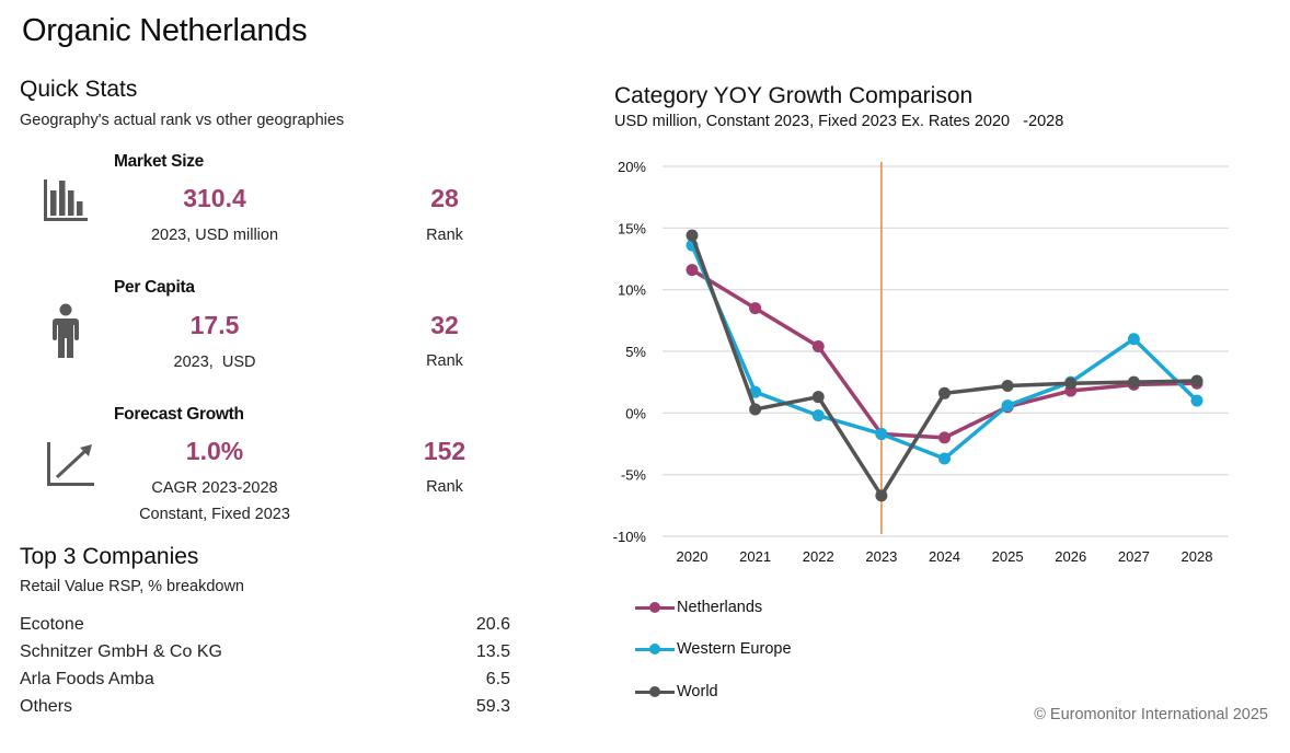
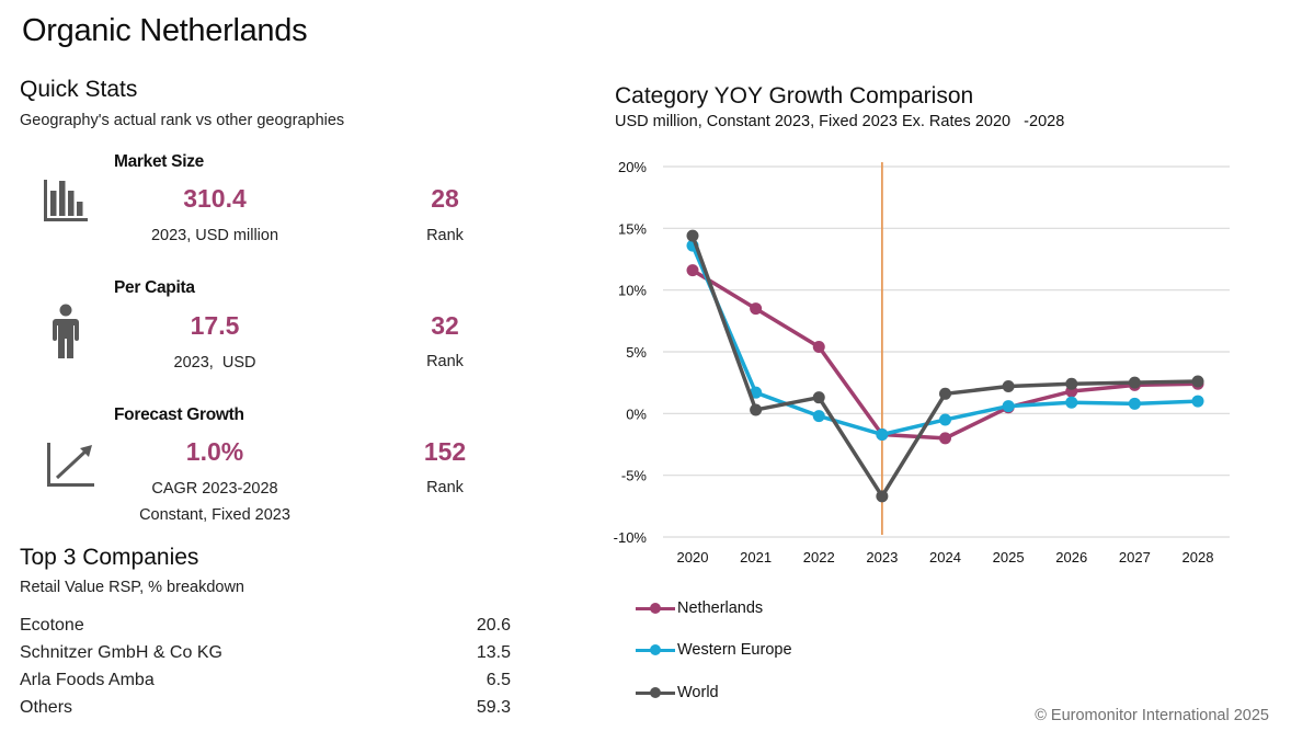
Western Europe/2024: -3.7% -> -0.5%
Western Europe/2026: 2.5% -> 0.9%
Western Europe/2027: 6.0% -> 0.8%
